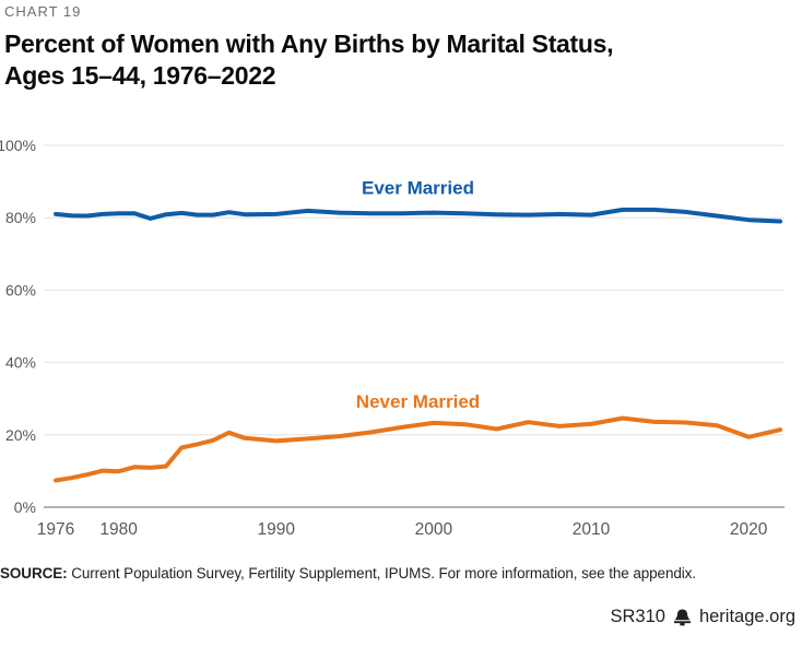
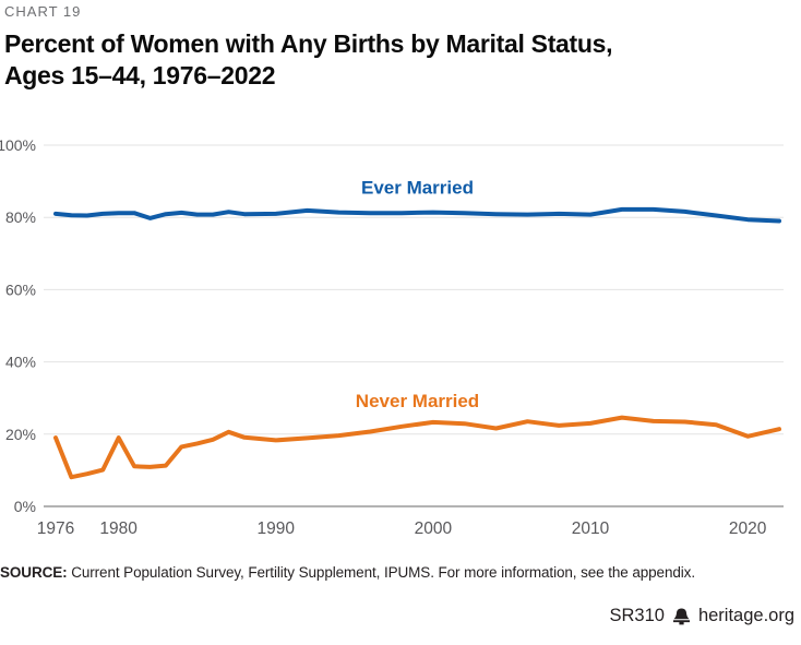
Never Married/1976: 7% -> 19%
Never Married/1980: 10% -> 19%
